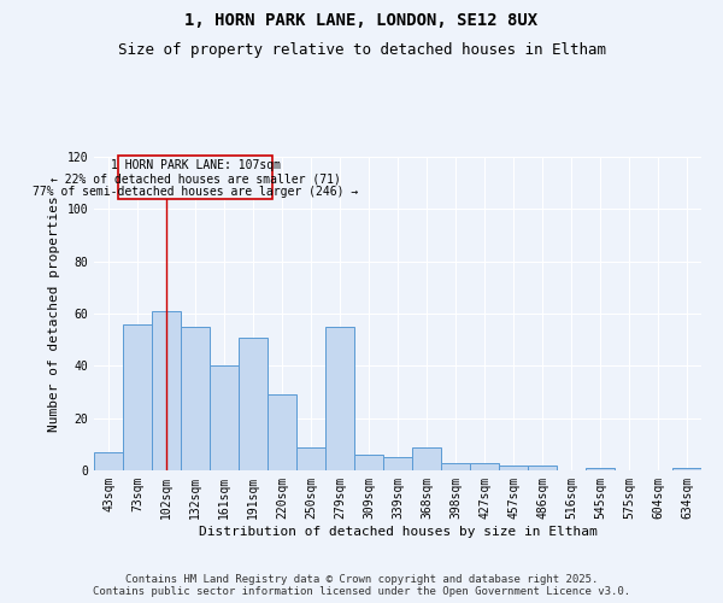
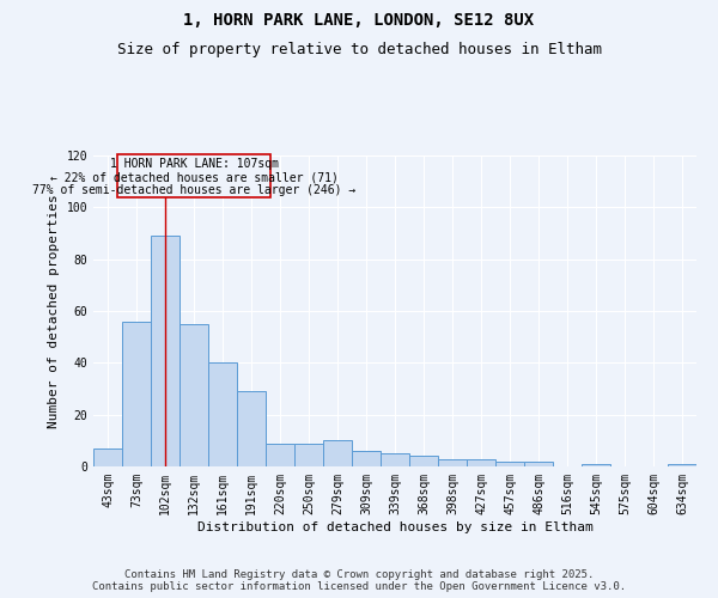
102sqm: 61 -> 89
191sqm: 51 -> 29
220sqm: 29 -> 9
279sqm: 55 -> 10
368sqm: 9 -> 4
